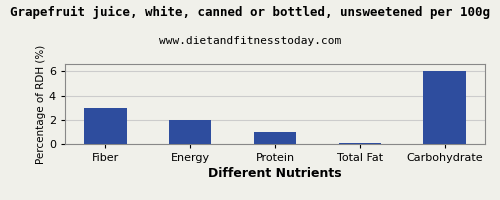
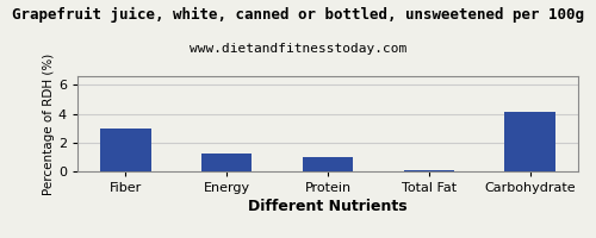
Energy: 2.0 -> 1.2
Carbohydrate: 6.0 -> 4.1
